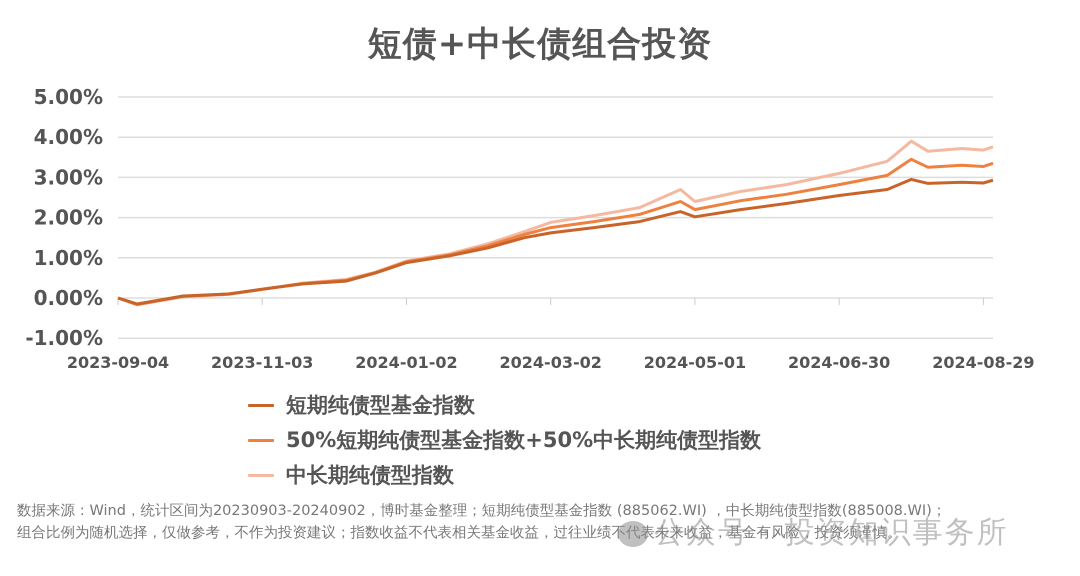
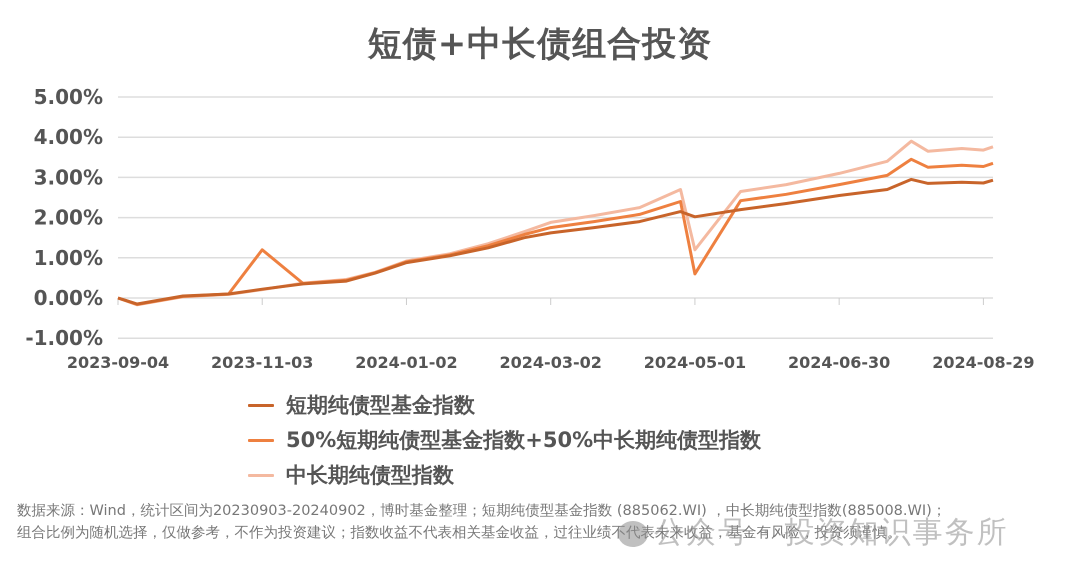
50%短期纯债型基金指数+50%中长期纯债型指数/2023-11-03: 0.2% -> 1.2%
50%短期纯债型基金指数+50%中长期纯债型指数/2024-05-01: 2.2% -> 0.6%
中长期纯债型指数/2024-05-01: 2.4% -> 1.2%
